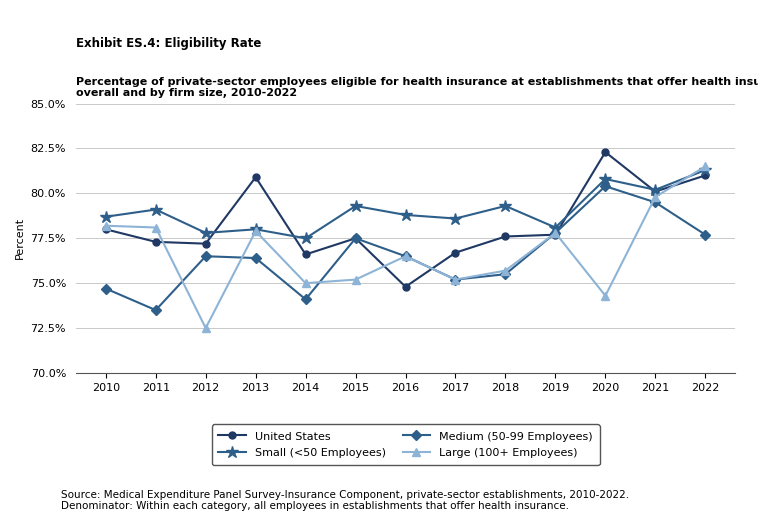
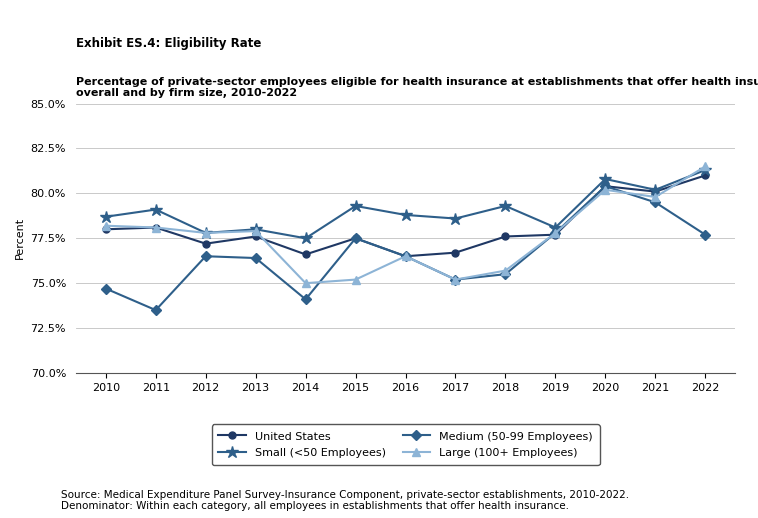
United States/2011: 77.3% -> 78.1%
Large (100+ Employees)/2012: 72.5% -> 77.8%
United States/2013: 80.9% -> 77.6%
United States/2016: 74.8% -> 76.5%
United States/2020: 82.3% -> 80.4%
Large (100+ Employees)/2020: 74.3% -> 80.2%
